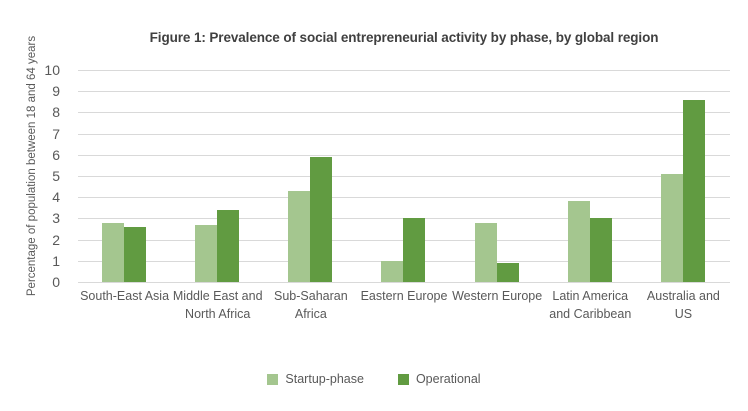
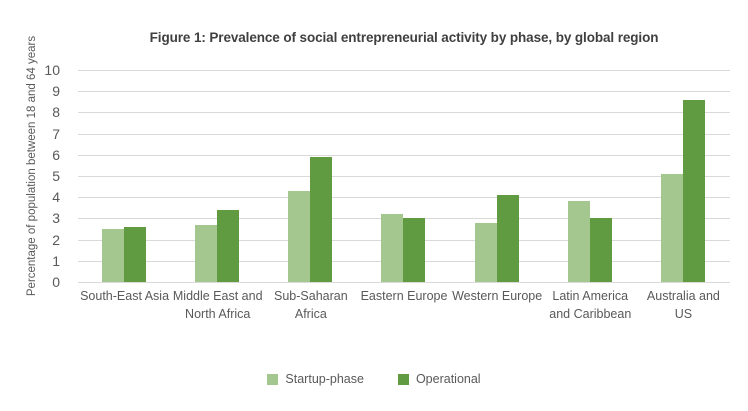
Startup-phase/South-East Asia: 2.8 -> 2.5
Startup-phase/Eastern Europe: 1.0 -> 3.2
Operational/Western Europe: 0.9 -> 4.1
